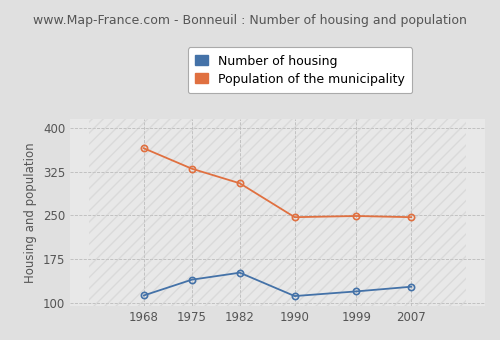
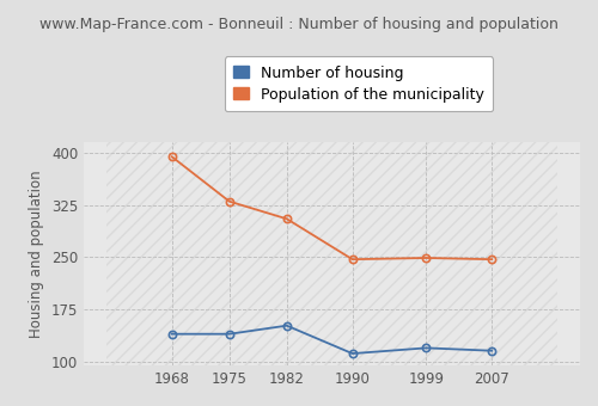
Number of housing/1968: 113 -> 140
Population of the municipality/1968: 365 -> 394
Number of housing/2007: 128 -> 116
